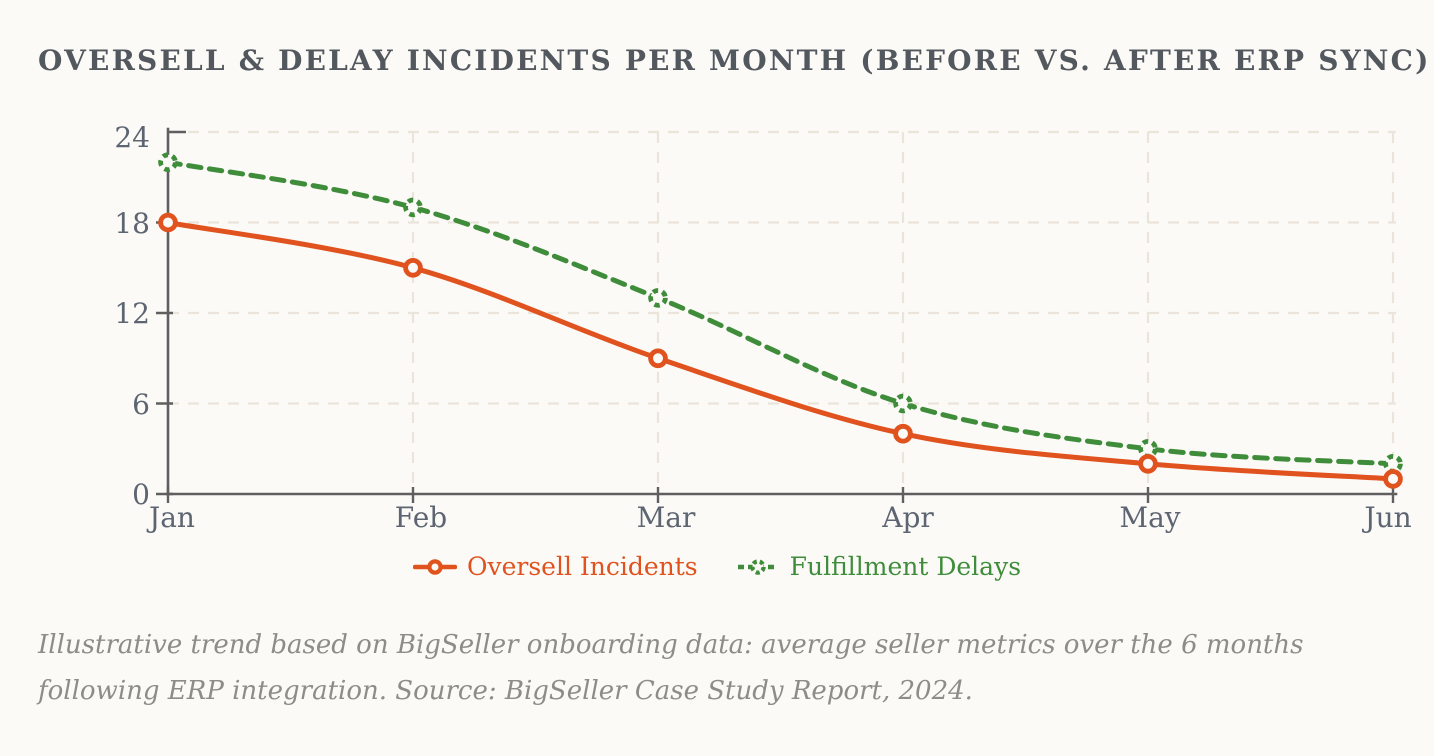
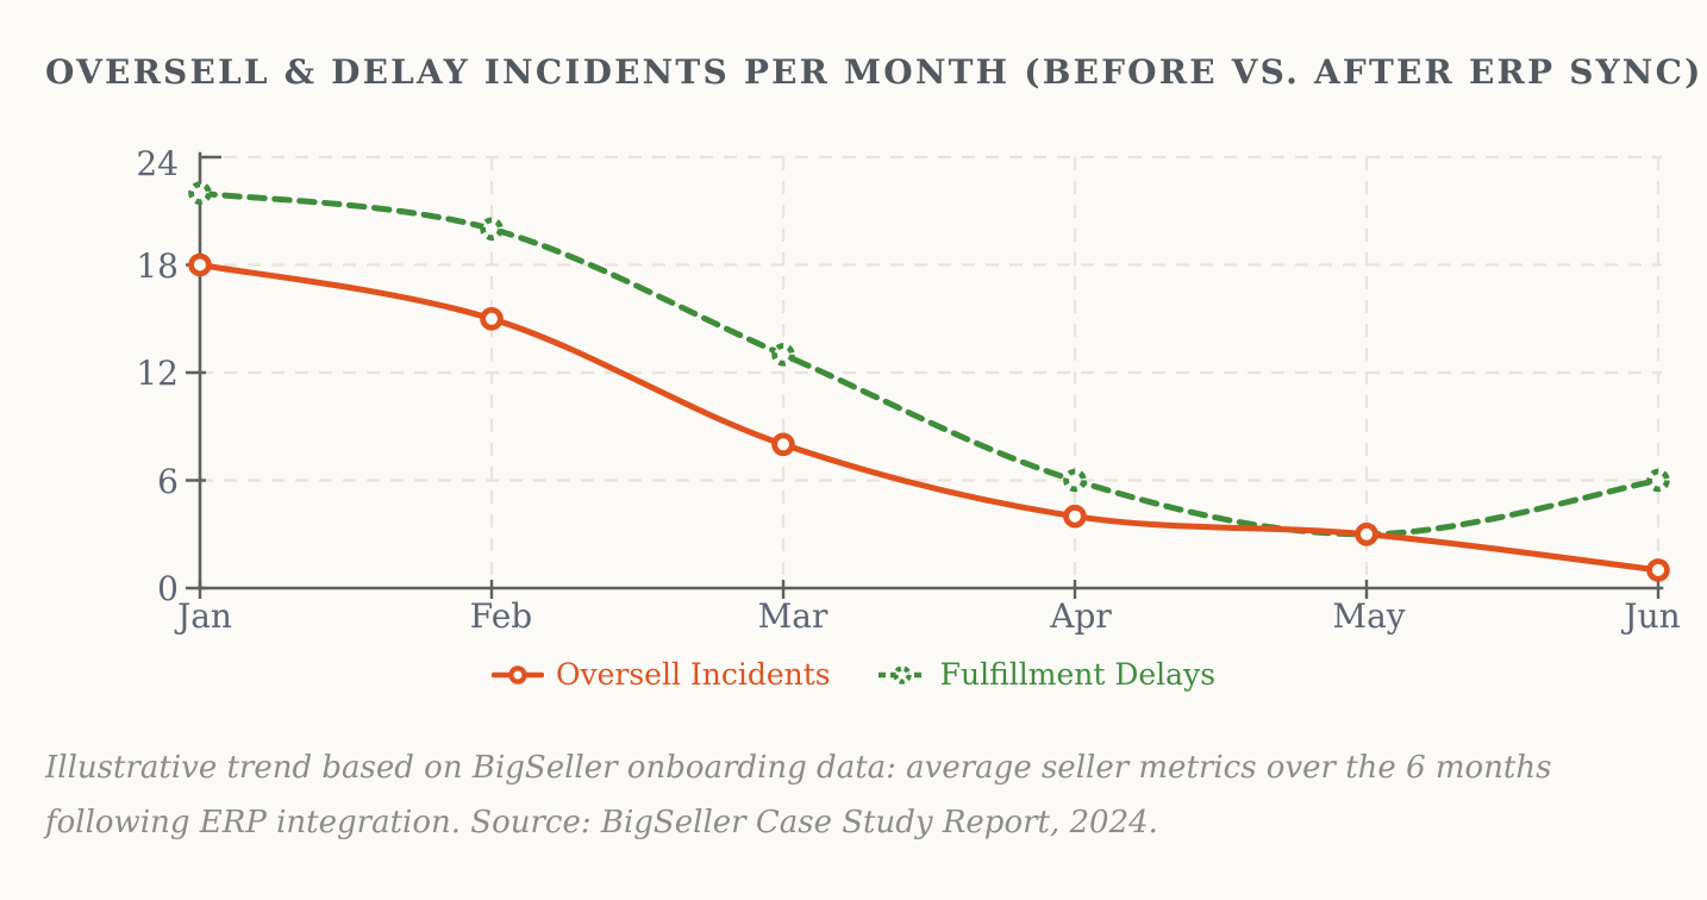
Fulfillment Delays/Feb: 19 -> 20
Oversell Incidents/Mar: 9 -> 8
Oversell Incidents/May: 2 -> 3
Fulfillment Delays/Jun: 2 -> 6
